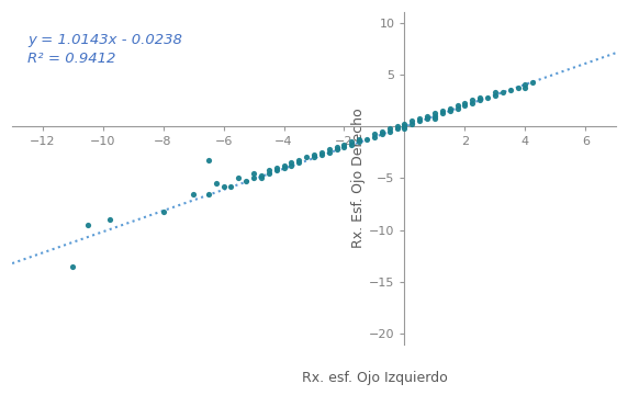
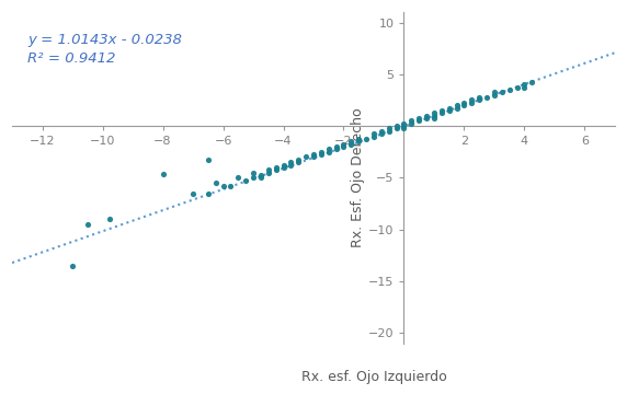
−8: -8.2 -> -4.6
